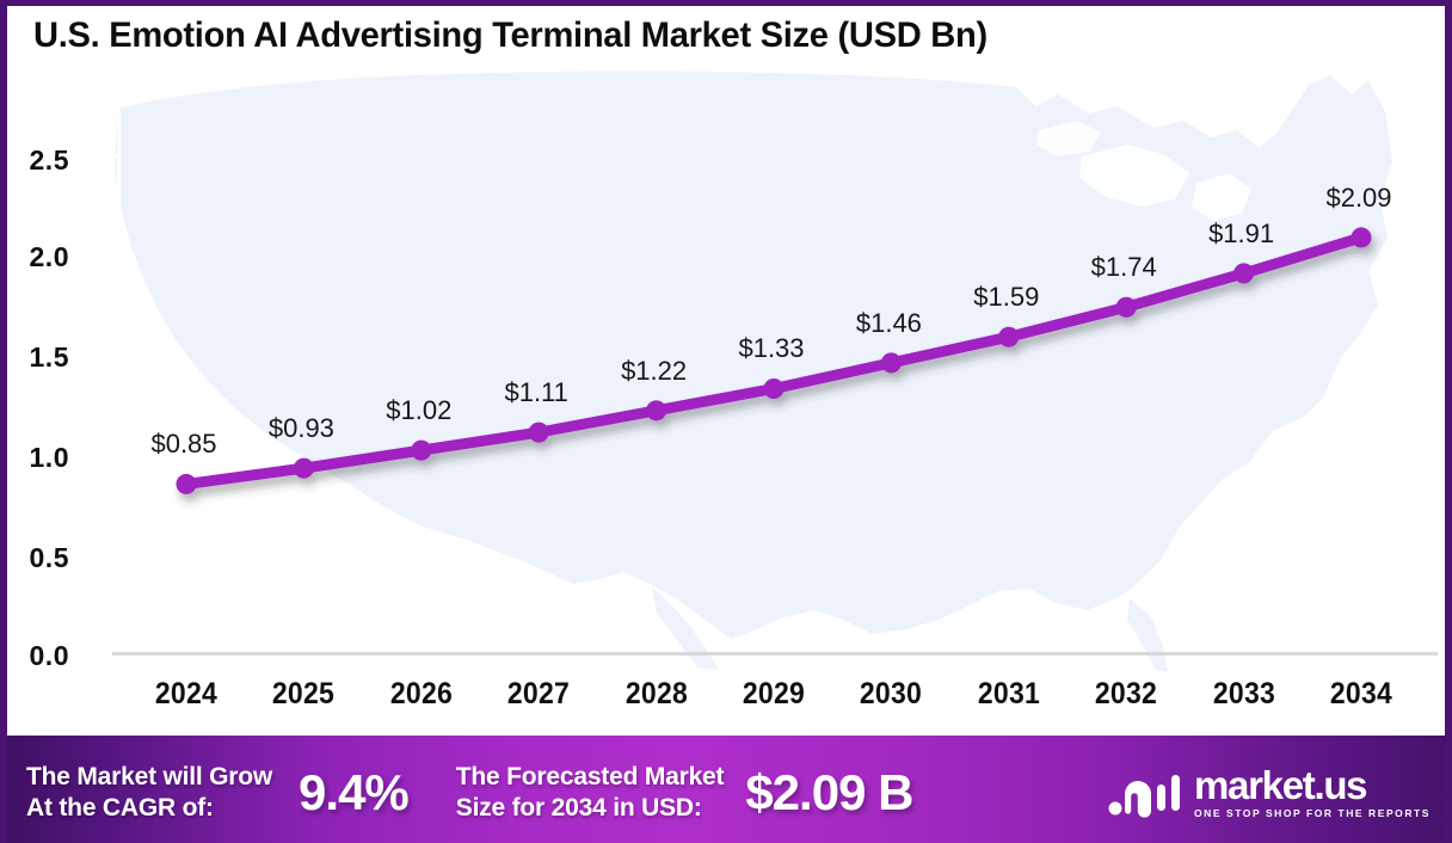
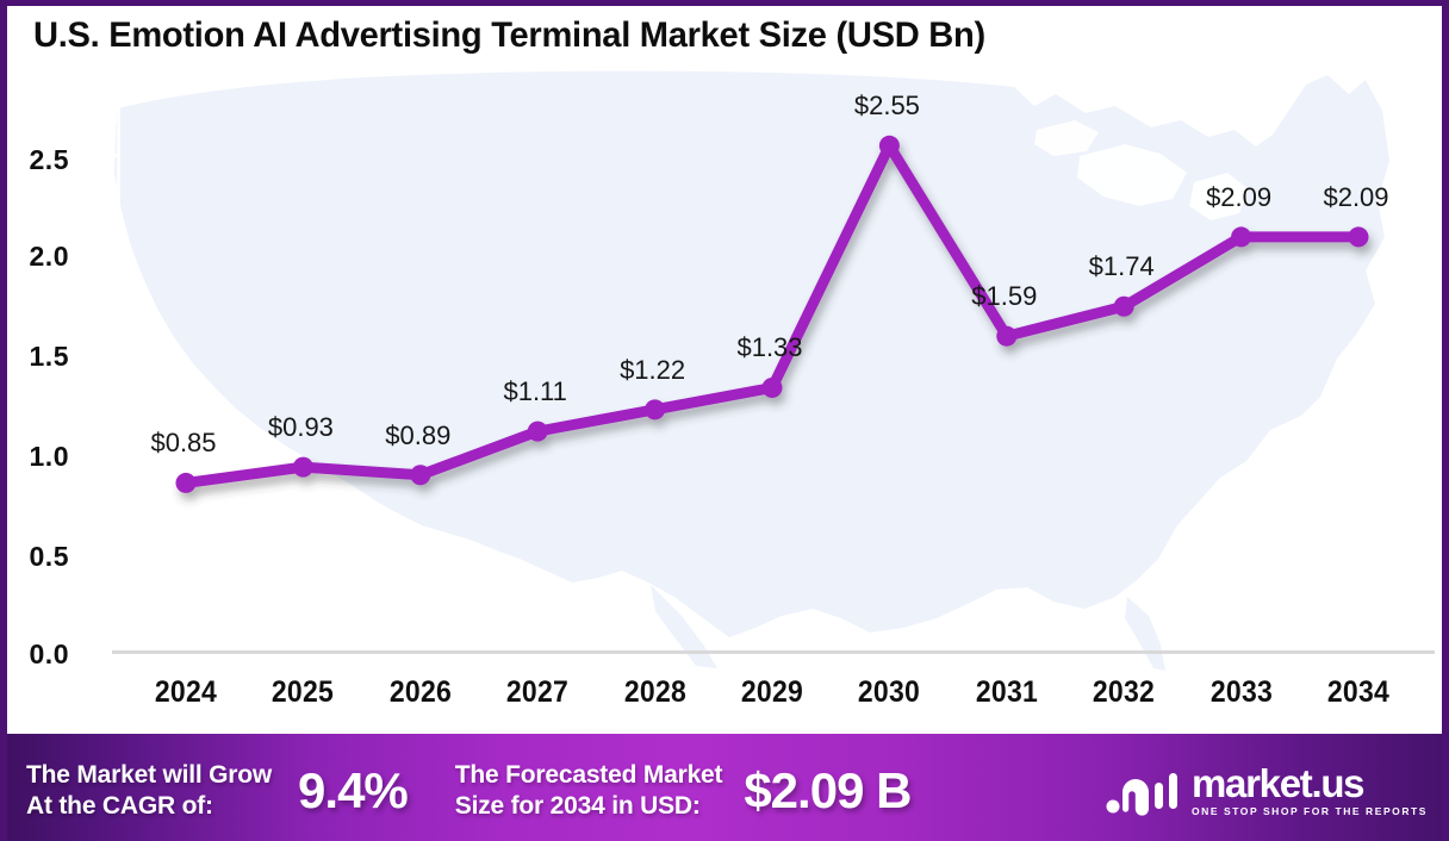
2026: $1.02 -> $0.89
2030: $1.46 -> $2.55
2033: $1.91 -> $2.09
